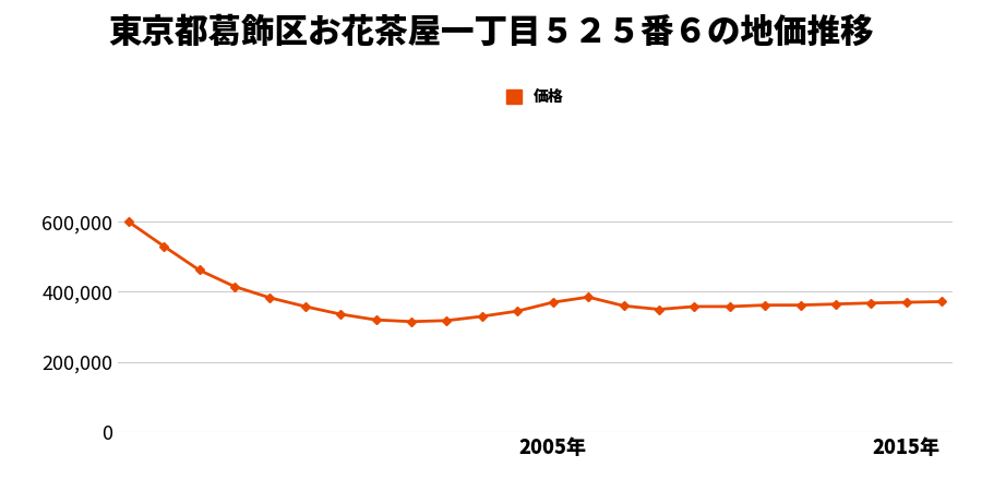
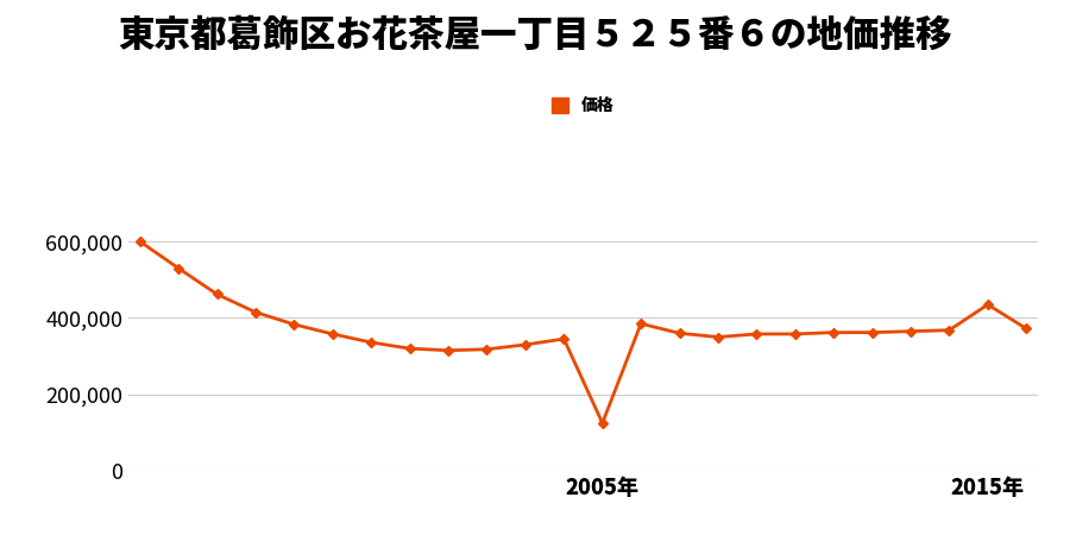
2005年: 370,000 -> 125,000
2015年: 370,000 -> 435,000
